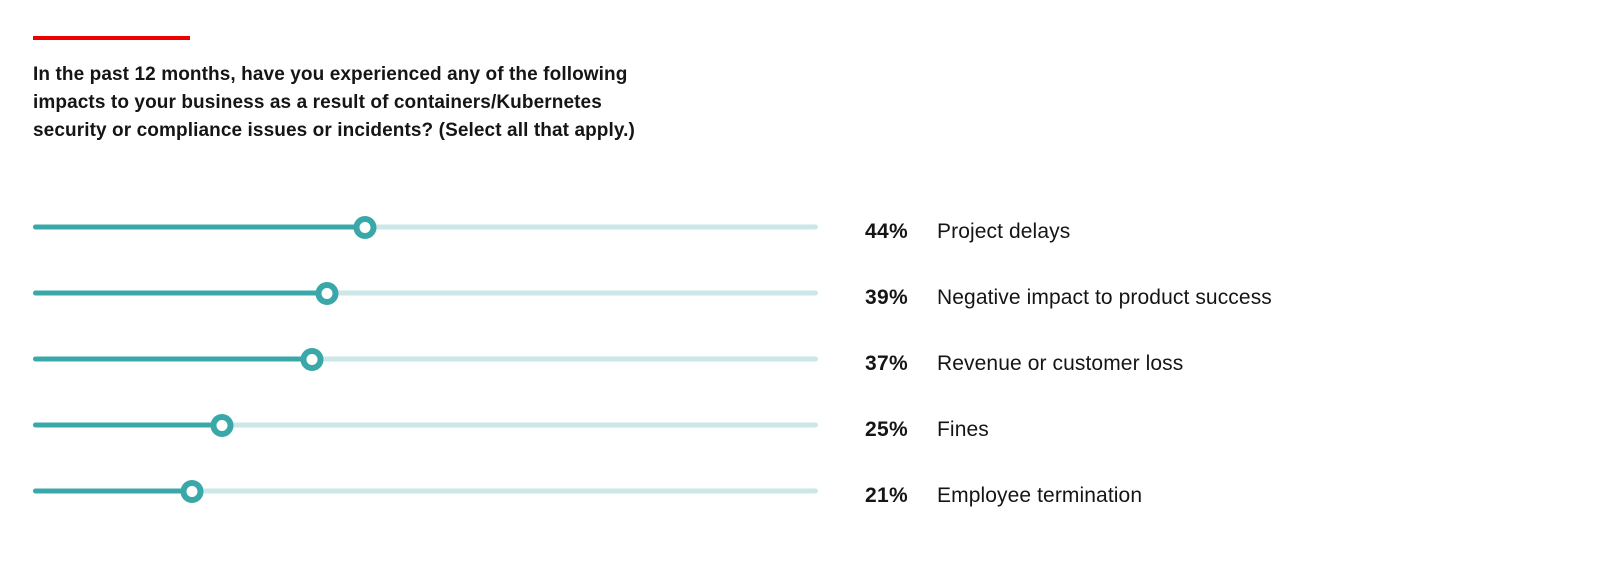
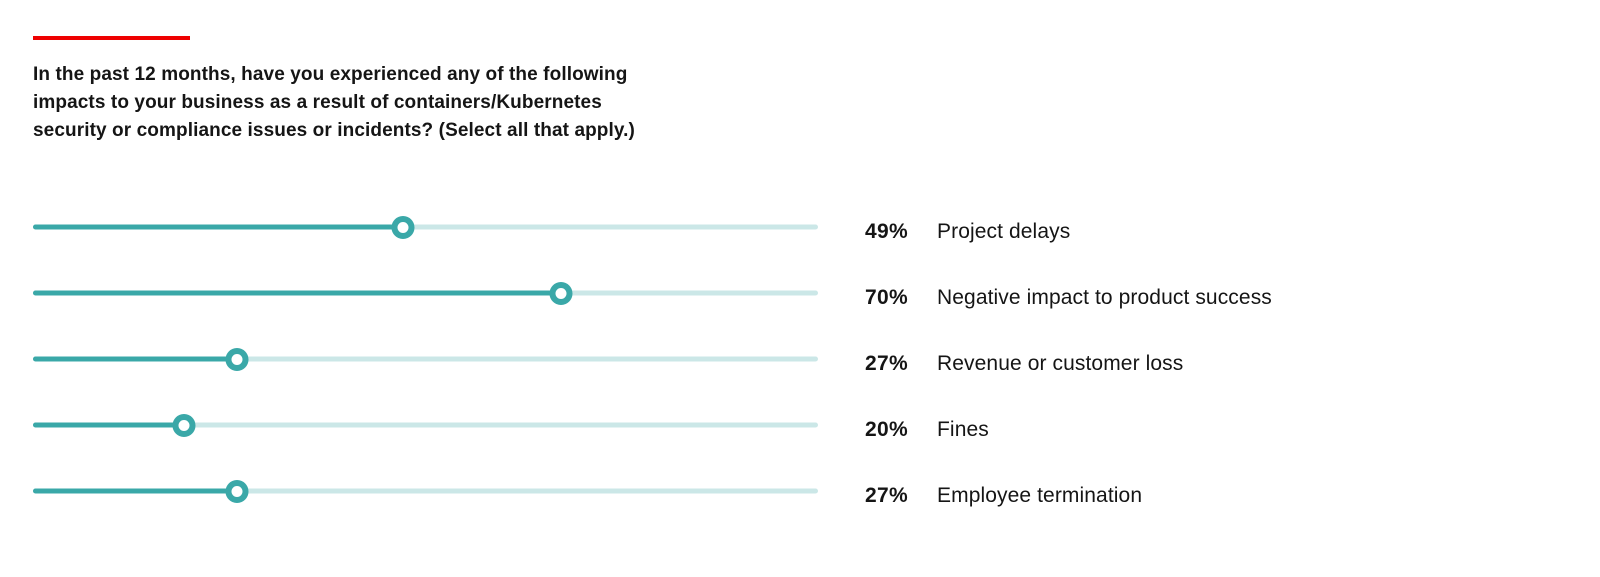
Project delays: 44% -> 49%
Negative impact to product success: 39% -> 70%
Revenue or customer loss: 37% -> 27%
Fines: 25% -> 20%
Employee termination: 21% -> 27%
